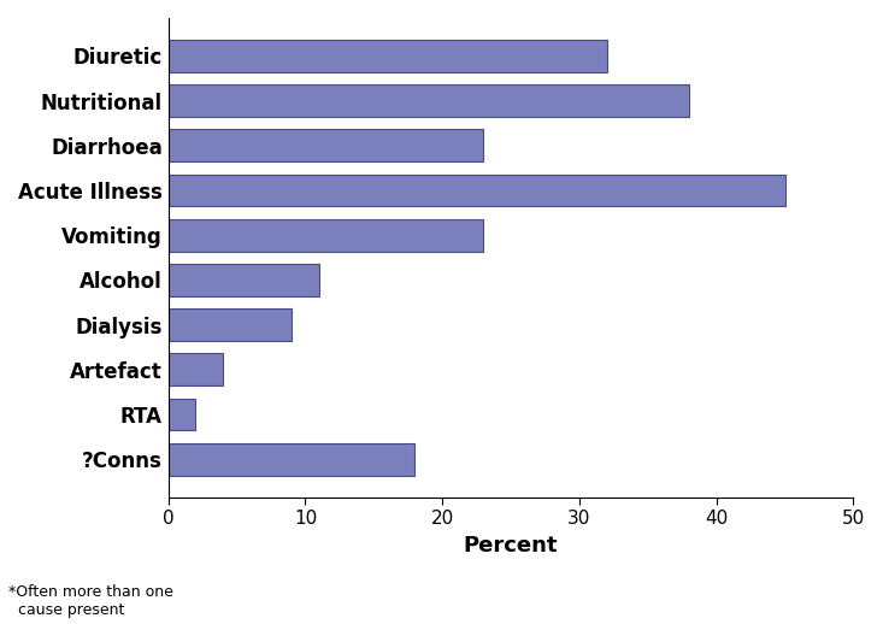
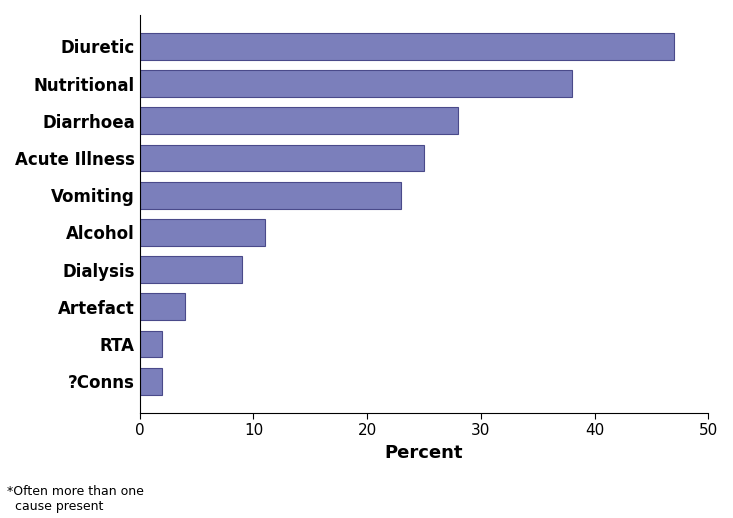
Diuretic: 32 -> 47
Diarrhoea: 23 -> 28
Acute Illness: 45 -> 25
?Conns: 18 -> 2
